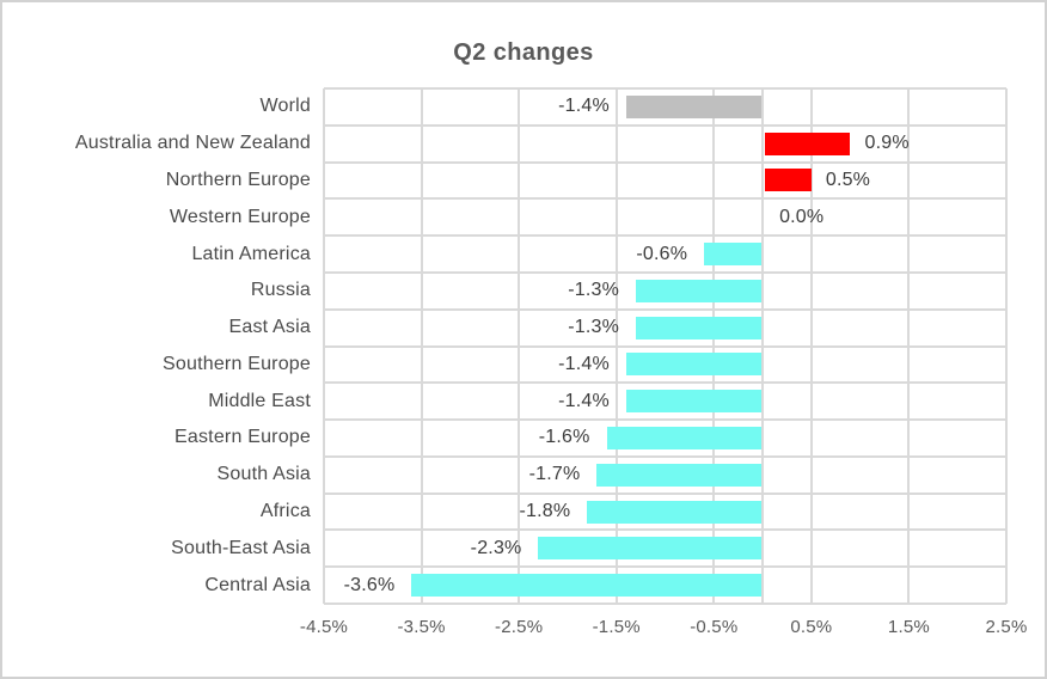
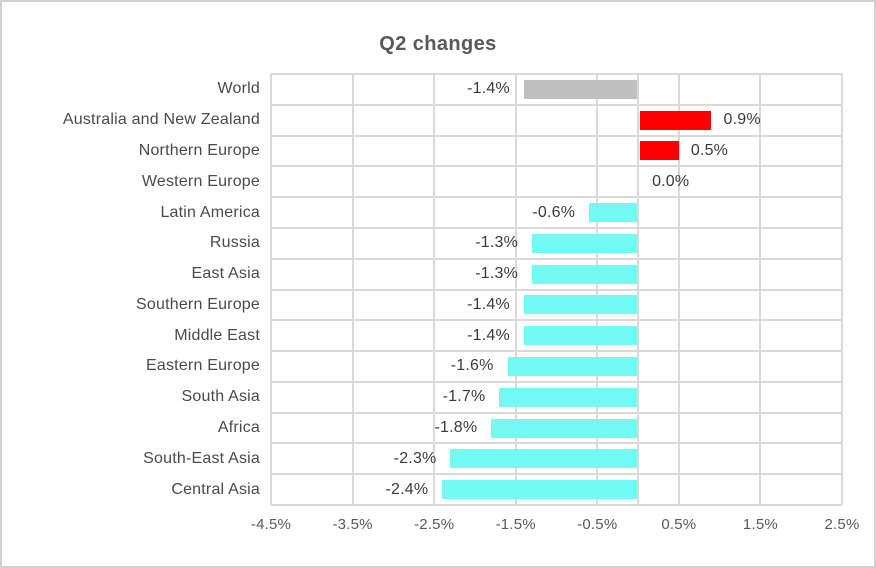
Central Asia: -3.6% -> -2.4%
